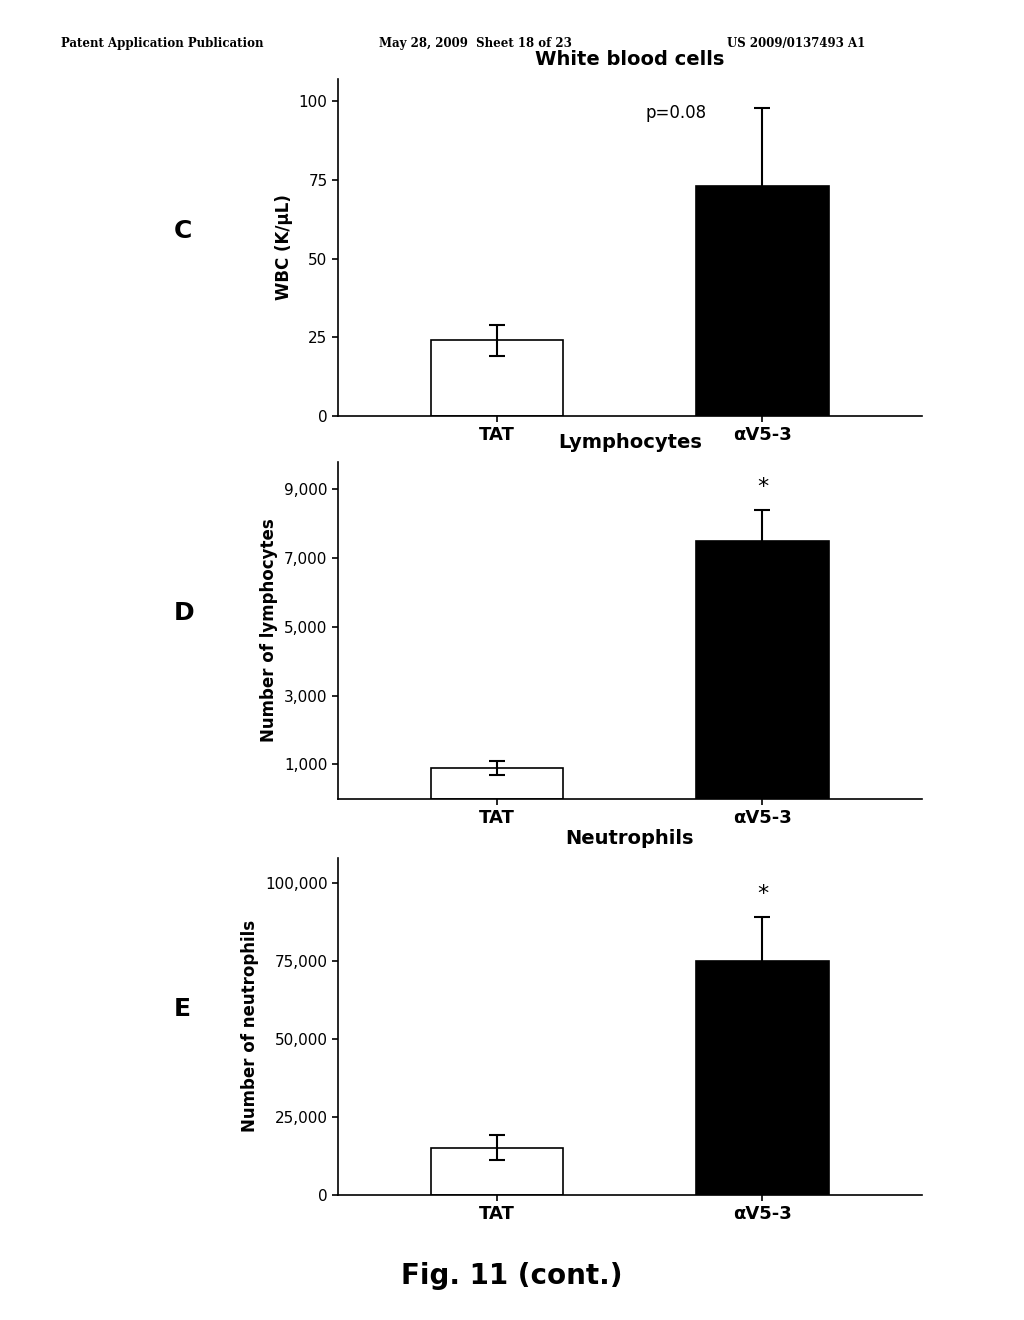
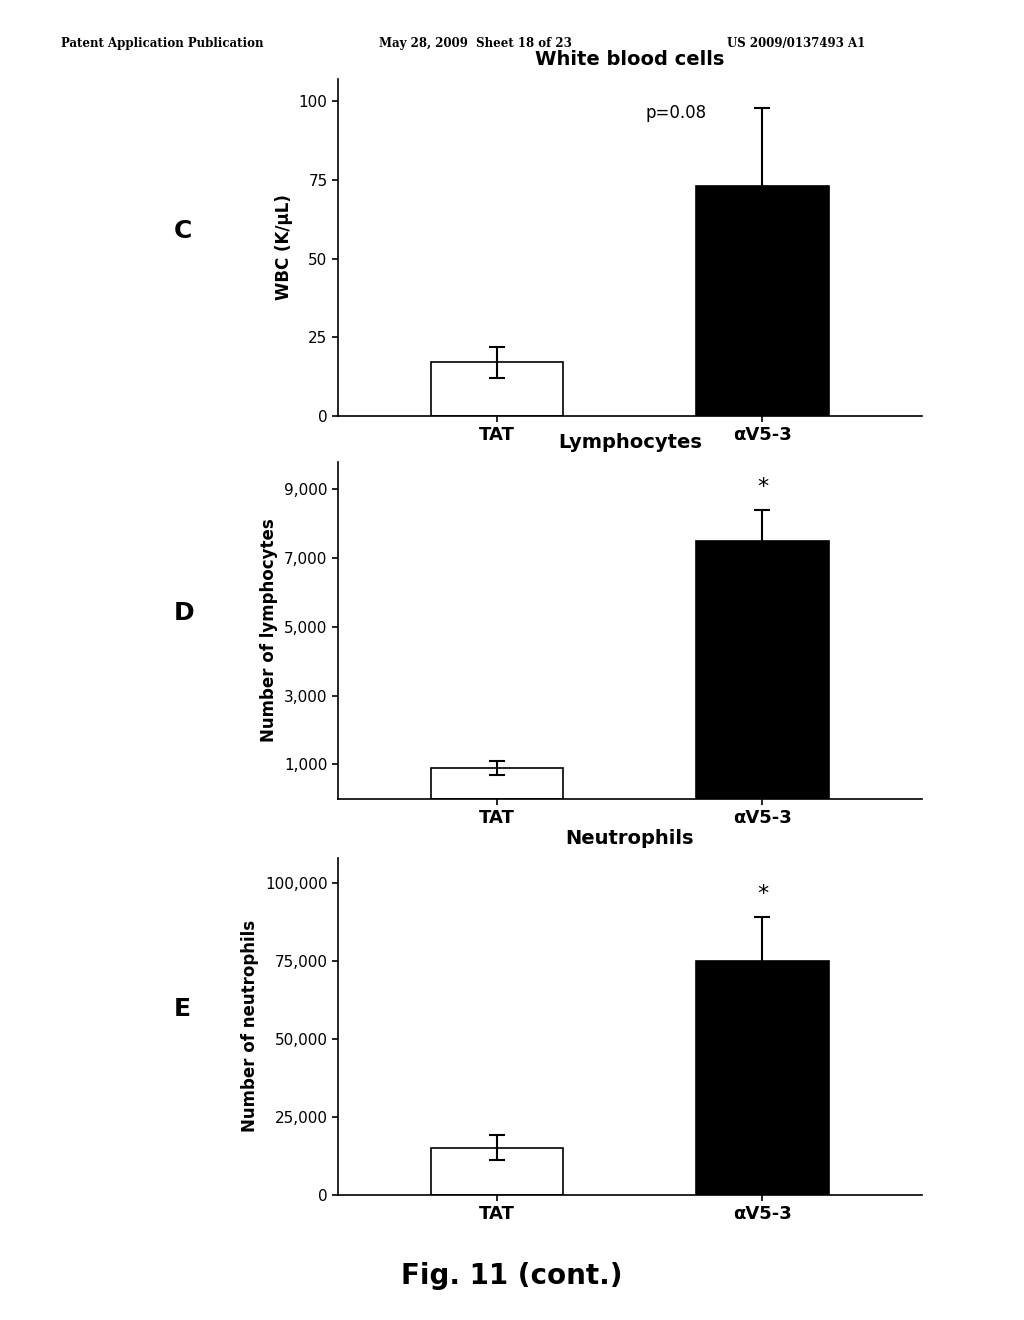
White blood cells/TAT: 24 -> 17
